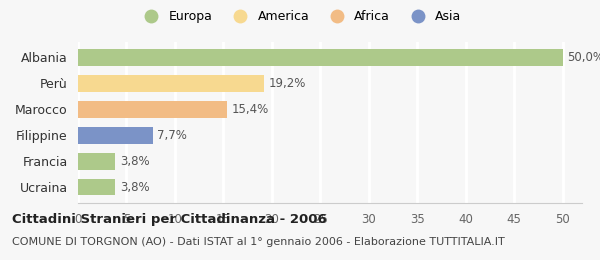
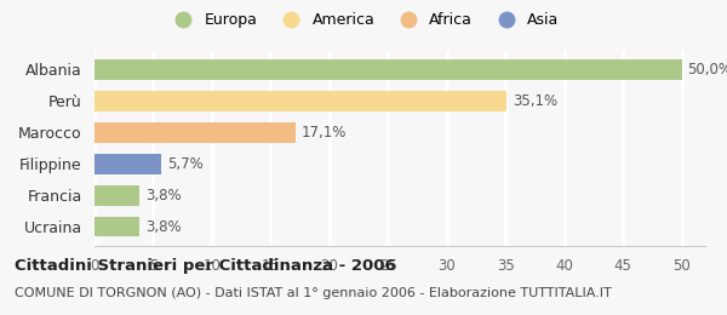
Perù: 19,2% -> 35,1%
Marocco: 15,4% -> 17,1%
Filippine: 7,7% -> 5,7%
